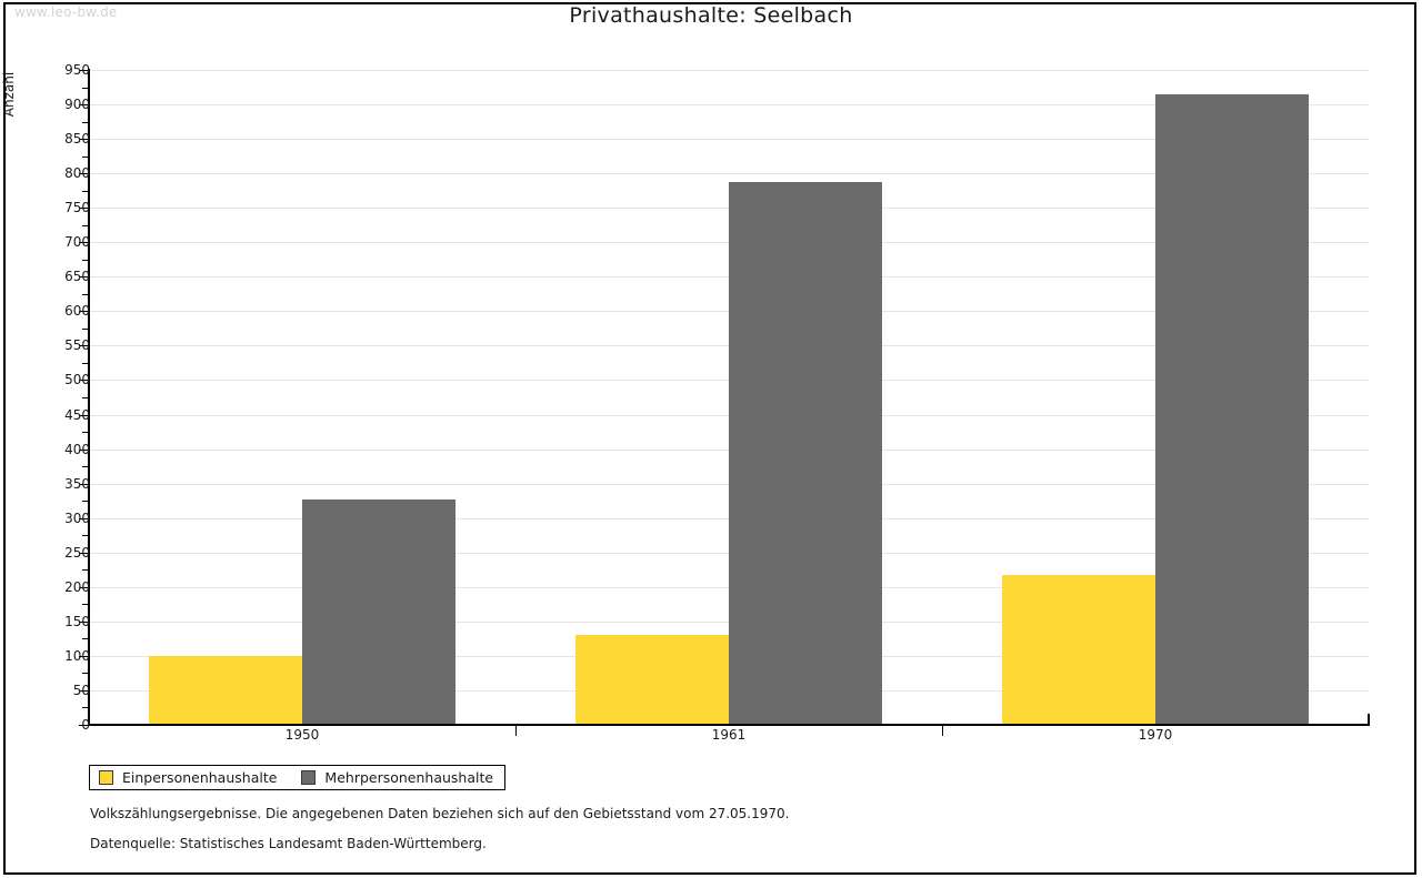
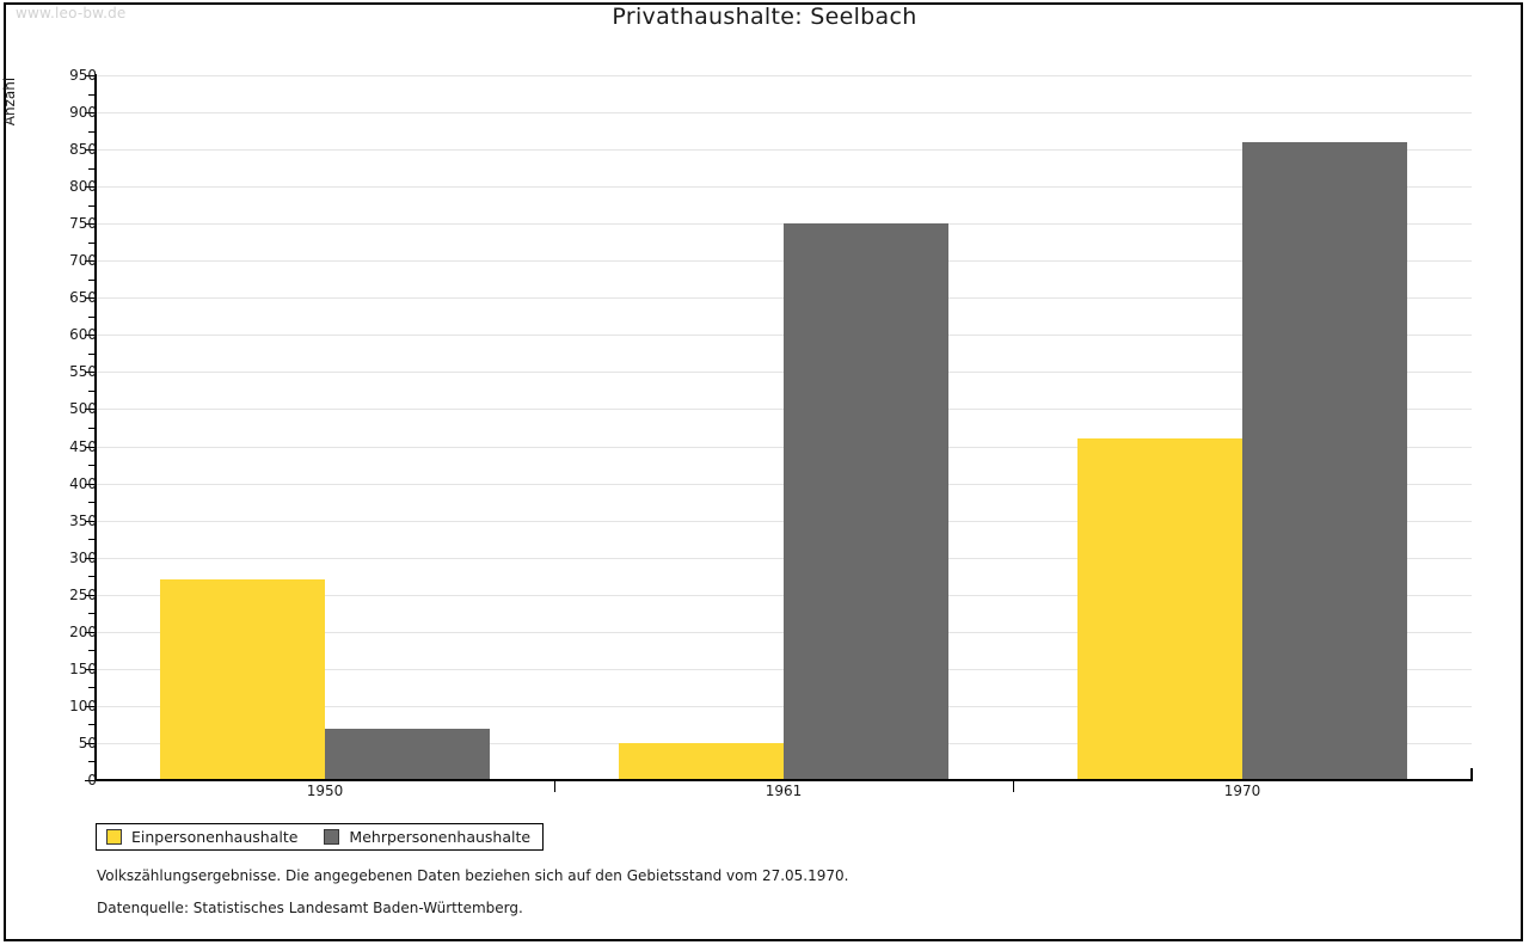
Einpersonenhaushalte/1950: 100 -> 270
Mehrpersonenhaushalte/1950: 330 -> 70
Einpersonenhaushalte/1961: 130 -> 50
Mehrpersonenhaushalte/1961: 790 -> 750
Einpersonenhaushalte/1970: 220 -> 460
Mehrpersonenhaushalte/1970: 920 -> 860
